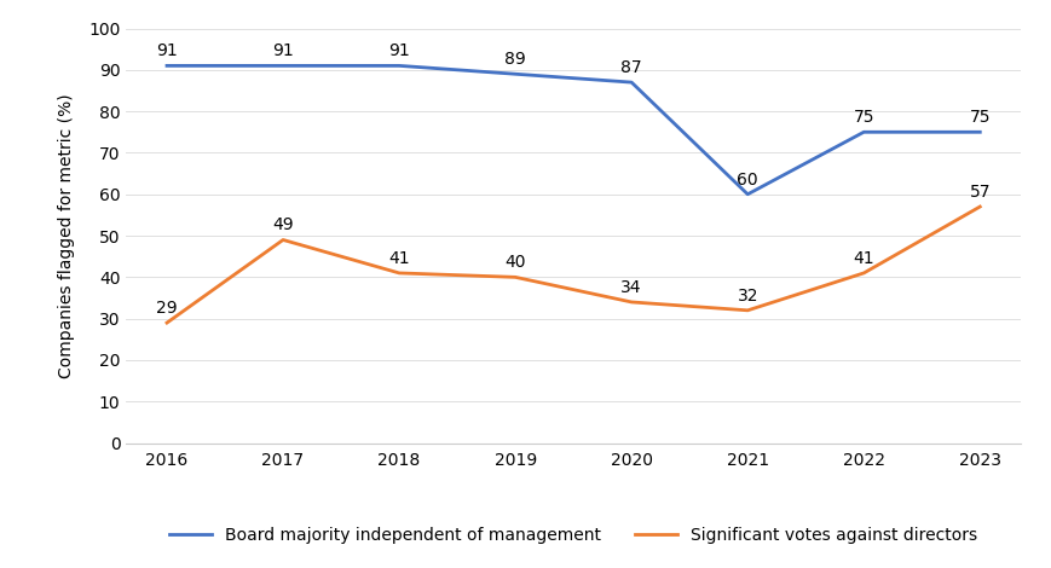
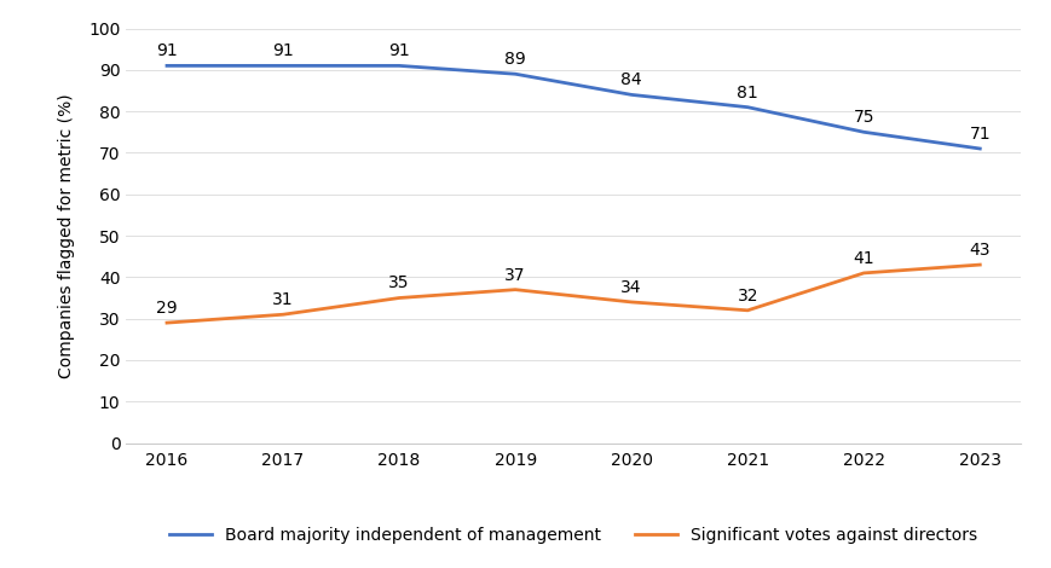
Significant votes against directors/2017: 49 -> 31
Significant votes against directors/2018: 41 -> 35
Significant votes against directors/2019: 40 -> 37
Board majority independent of management/2020: 87 -> 84
Board majority independent of management/2021: 60 -> 81
Board majority independent of management/2023: 75 -> 71
Significant votes against directors/2023: 57 -> 43
